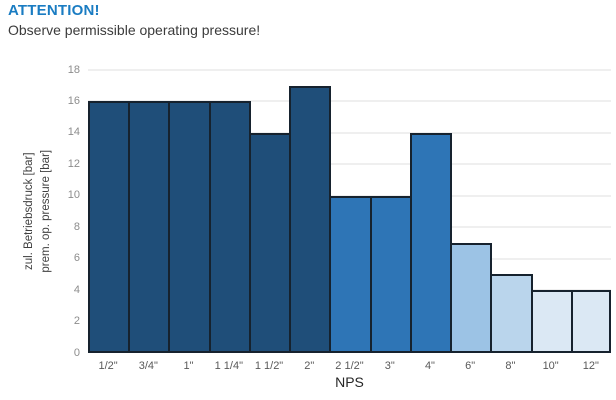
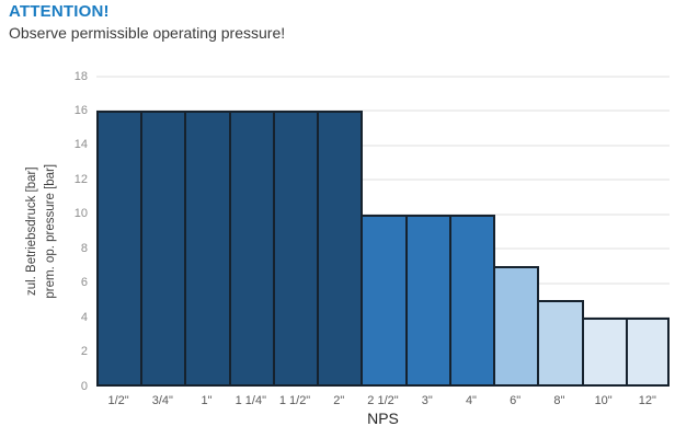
1 1/2": 14 -> 16
2": 17 -> 16
4": 14 -> 10
